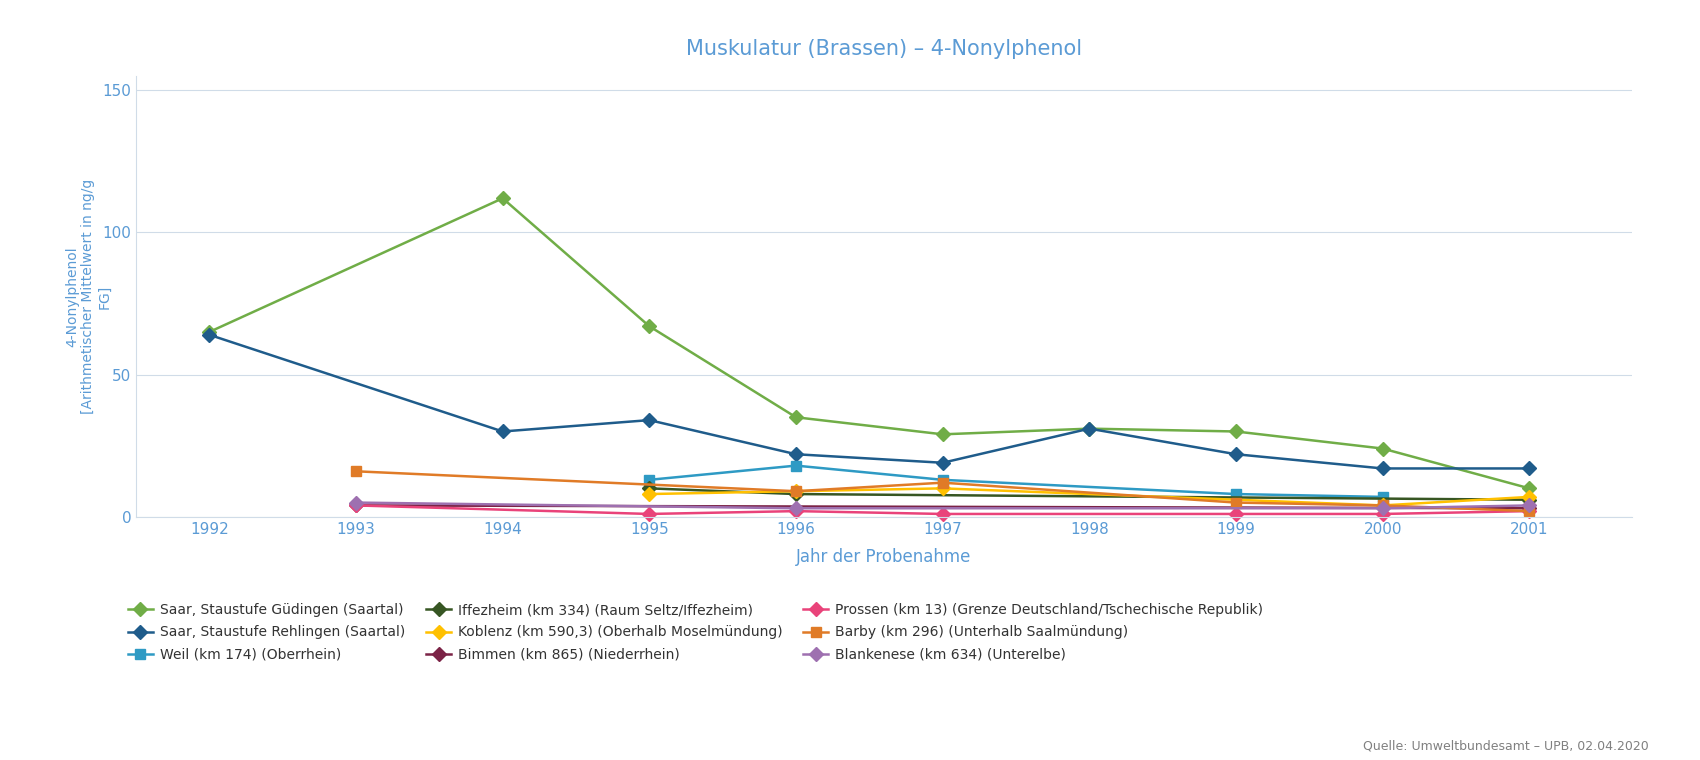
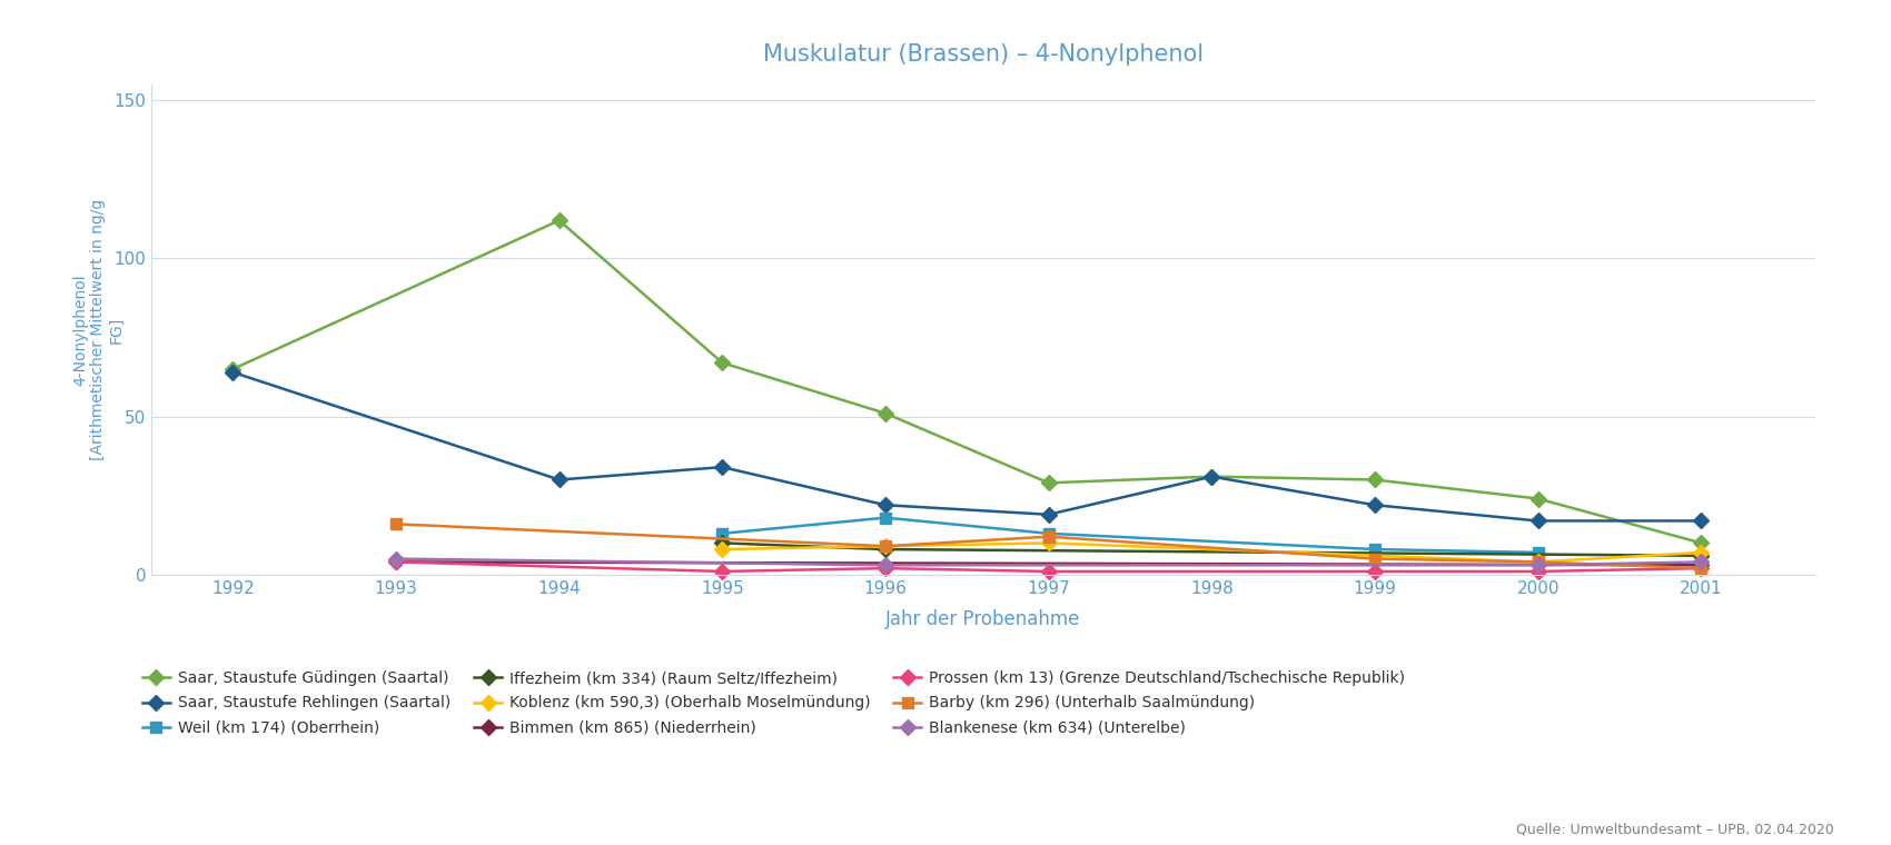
Saar, Staustufe Güdingen (Saartal)/1996: 35 -> 51
